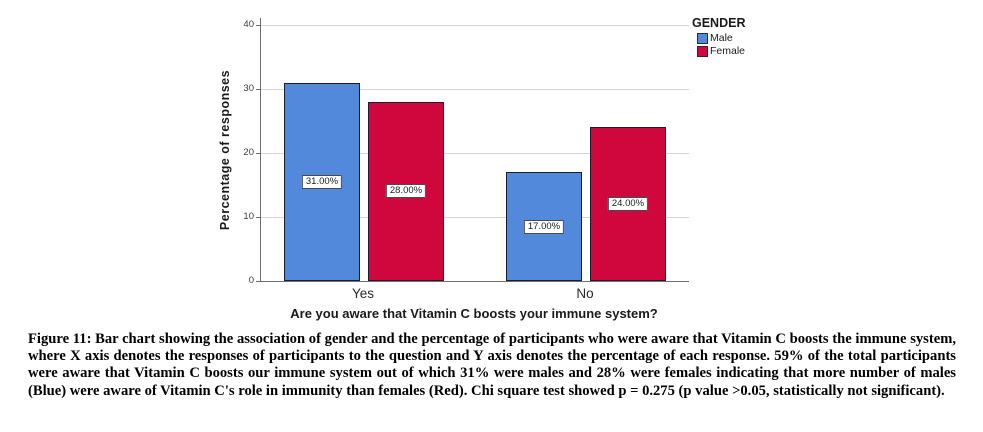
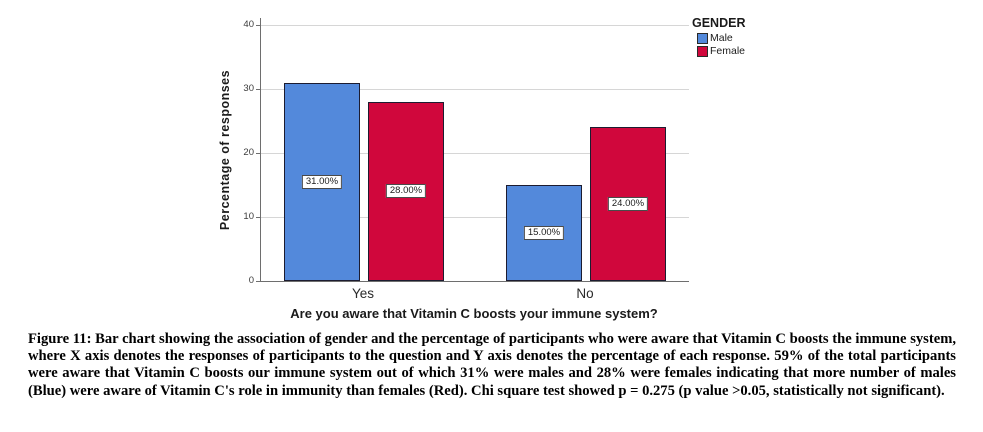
Male/No: 17.00% -> 15.00%
